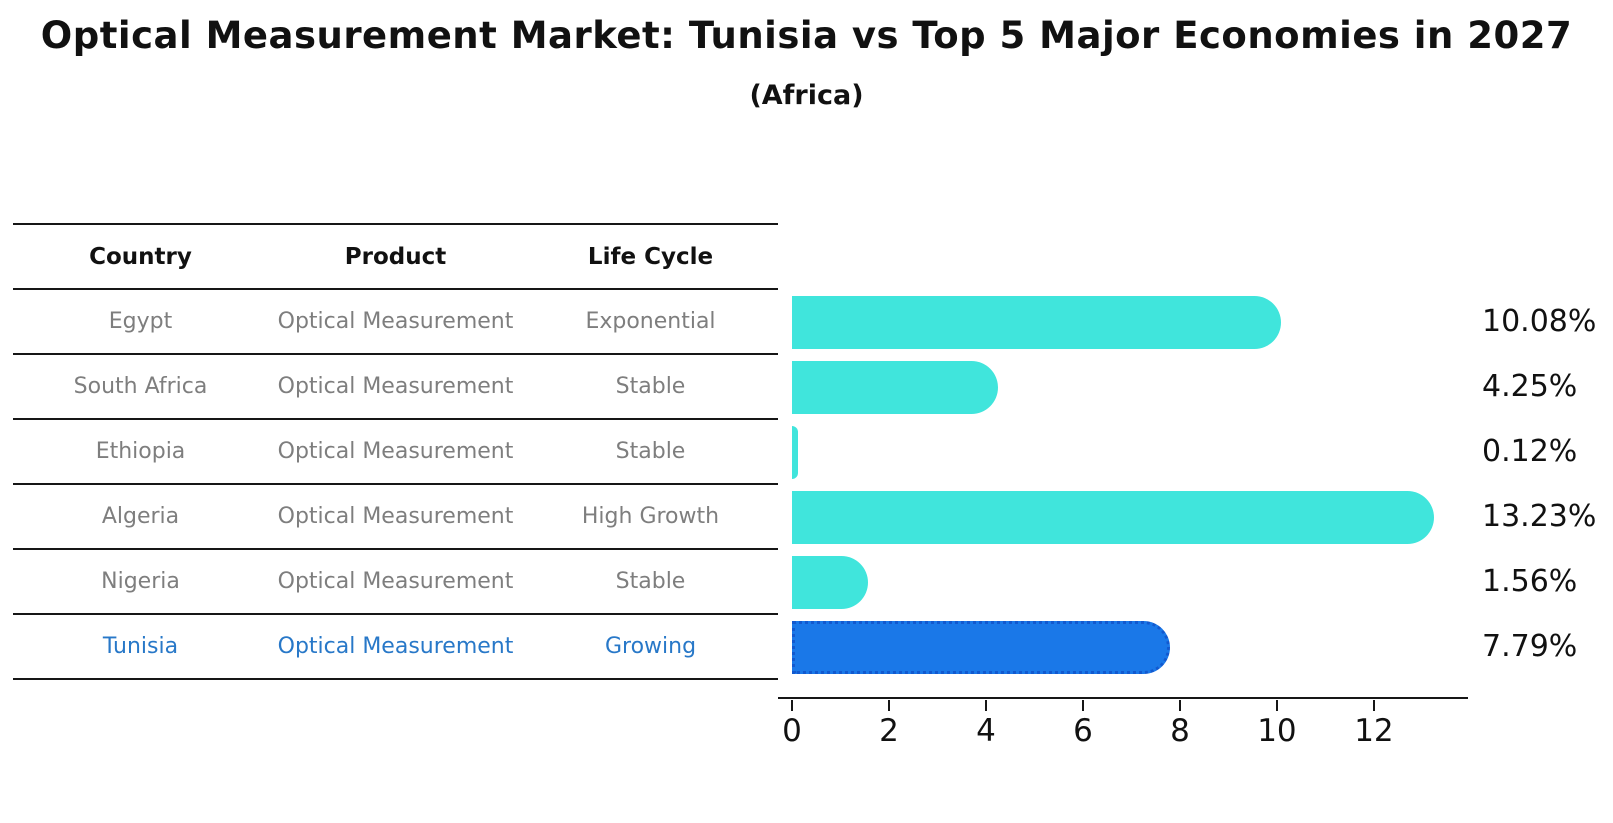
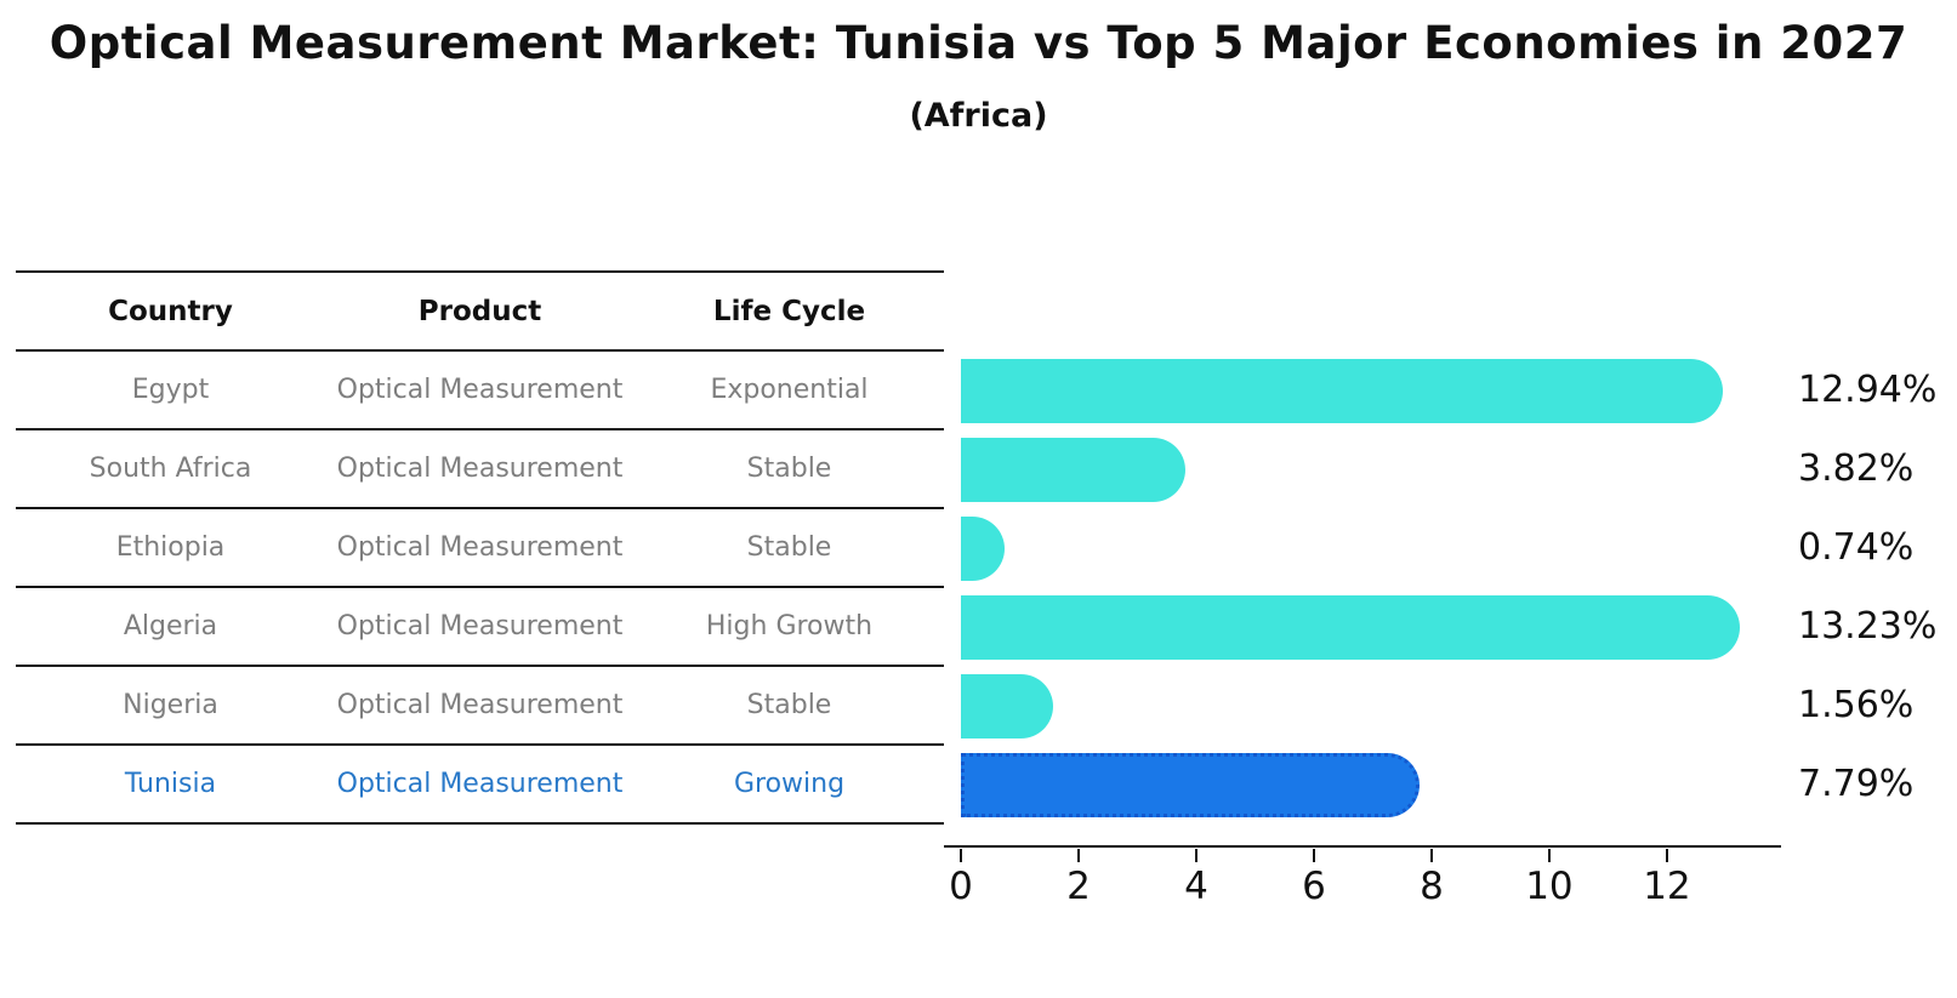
Egypt: 10.08% -> 12.94%
South Africa: 4.25% -> 3.82%
Ethiopia: 0.12% -> 0.74%
